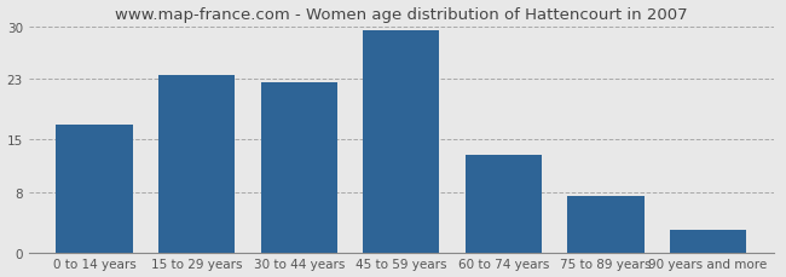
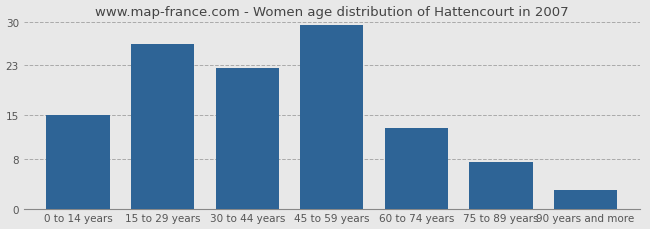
0 to 14 years: 17.0 -> 15.0
15 to 29 years: 23.5 -> 26.4
